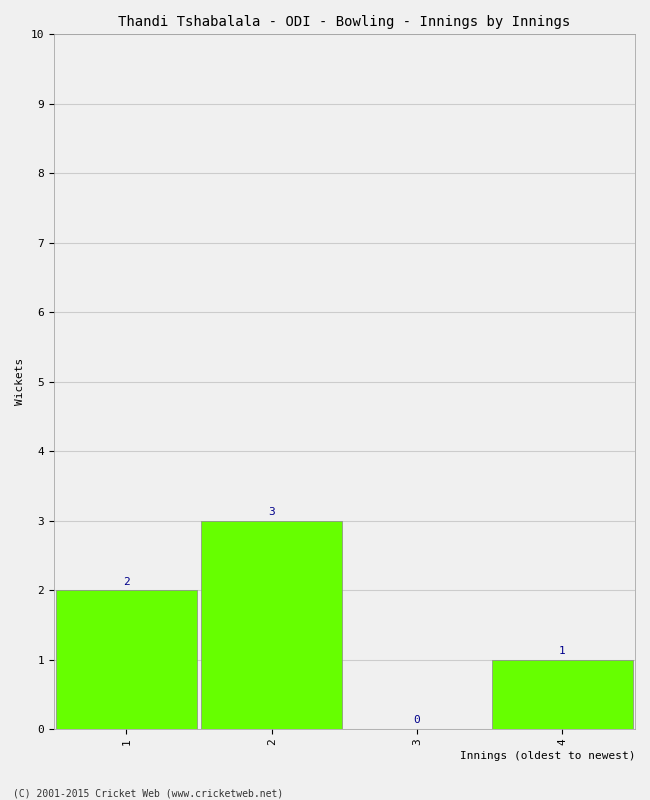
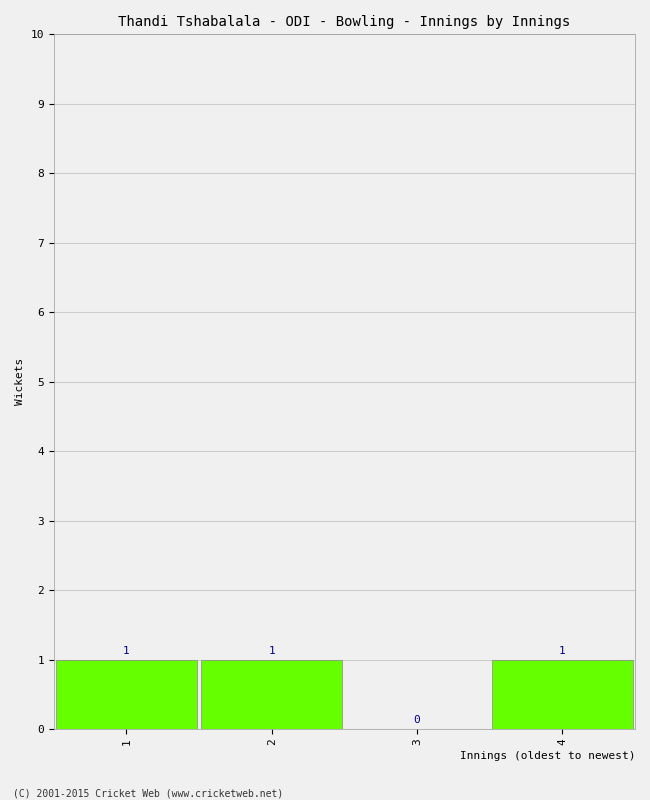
1: 2 -> 1
2: 3 -> 1
